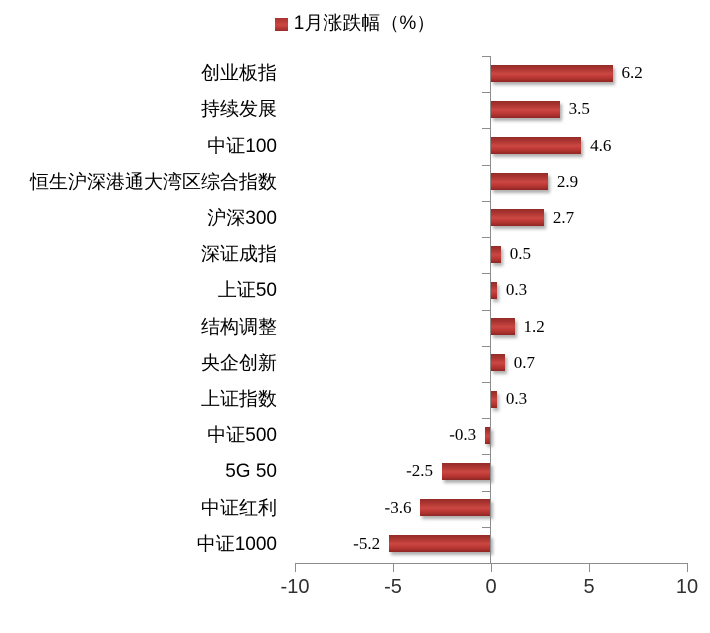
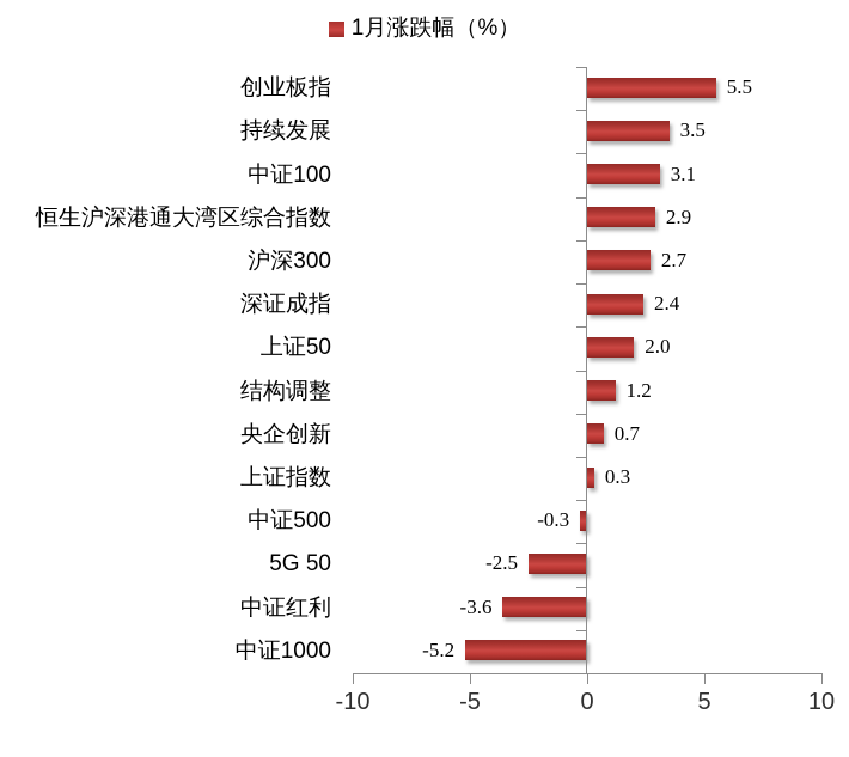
创业板指: 6.2 -> 5.5
中证100: 4.6 -> 3.1
深证成指: 0.5 -> 2.4
上证50: 0.3 -> 2.0
